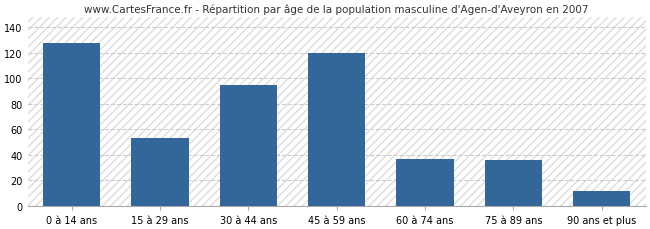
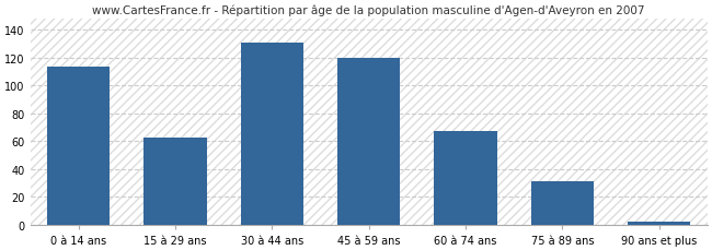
0 à 14 ans: 128 -> 114
15 à 29 ans: 53 -> 63
30 à 44 ans: 95 -> 131
60 à 74 ans: 37 -> 67
75 à 89 ans: 36 -> 31
90 ans et plus: 12 -> 2
